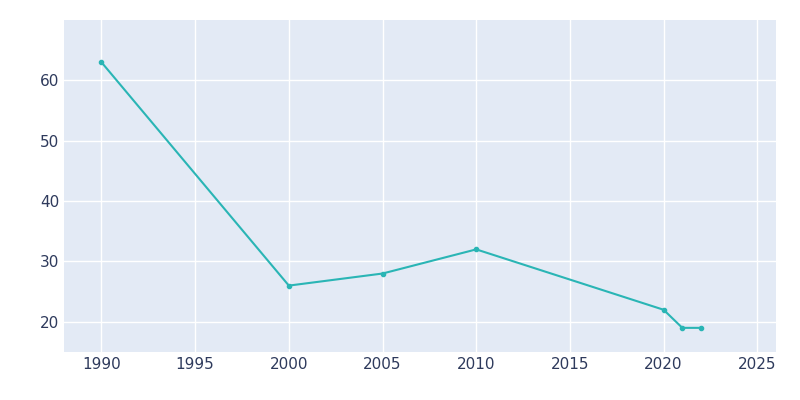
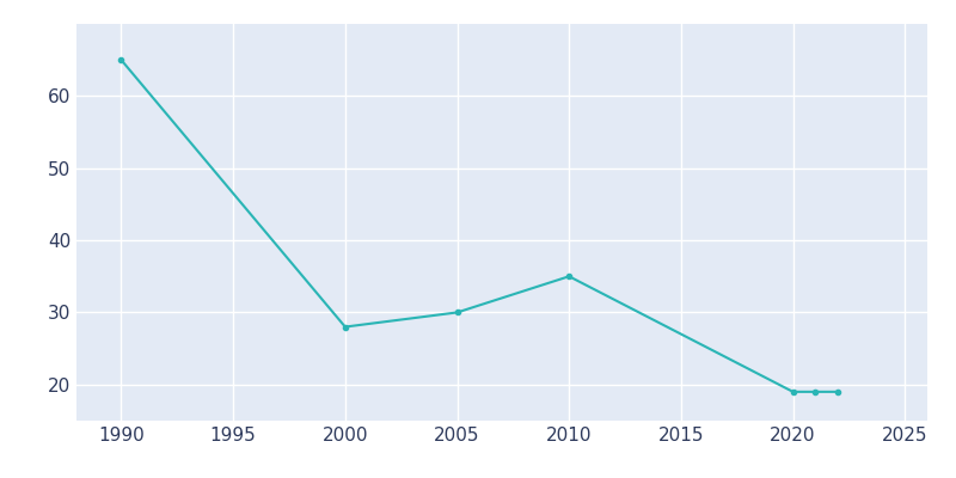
1990: 63 -> 65
2000: 26 -> 28
2005: 28 -> 30
2010: 32 -> 35
2020: 22 -> 19
